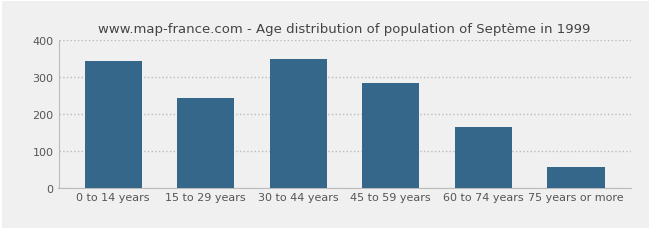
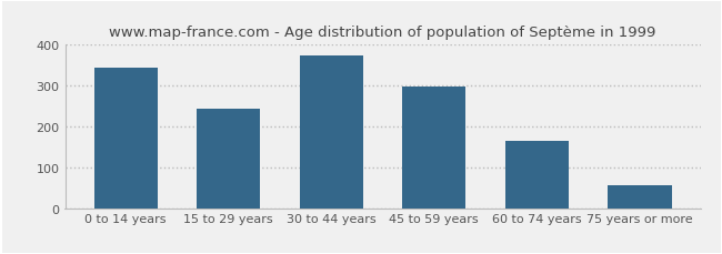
30 to 44 years: 350 -> 373
45 to 59 years: 285 -> 299
